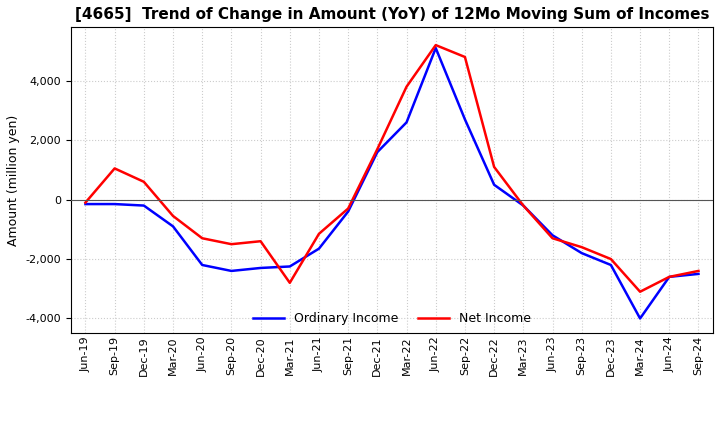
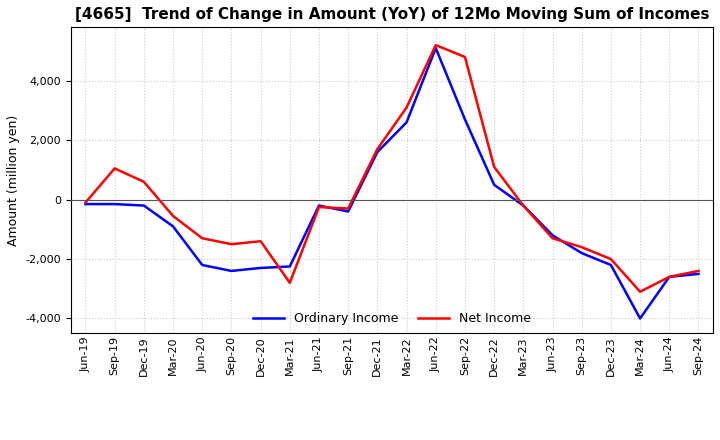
Ordinary Income/Jun-21: -1,650 -> -200
Net Income/Jun-21: -1,150 -> -250
Net Income/Mar-22: 3,800 -> 3,100
